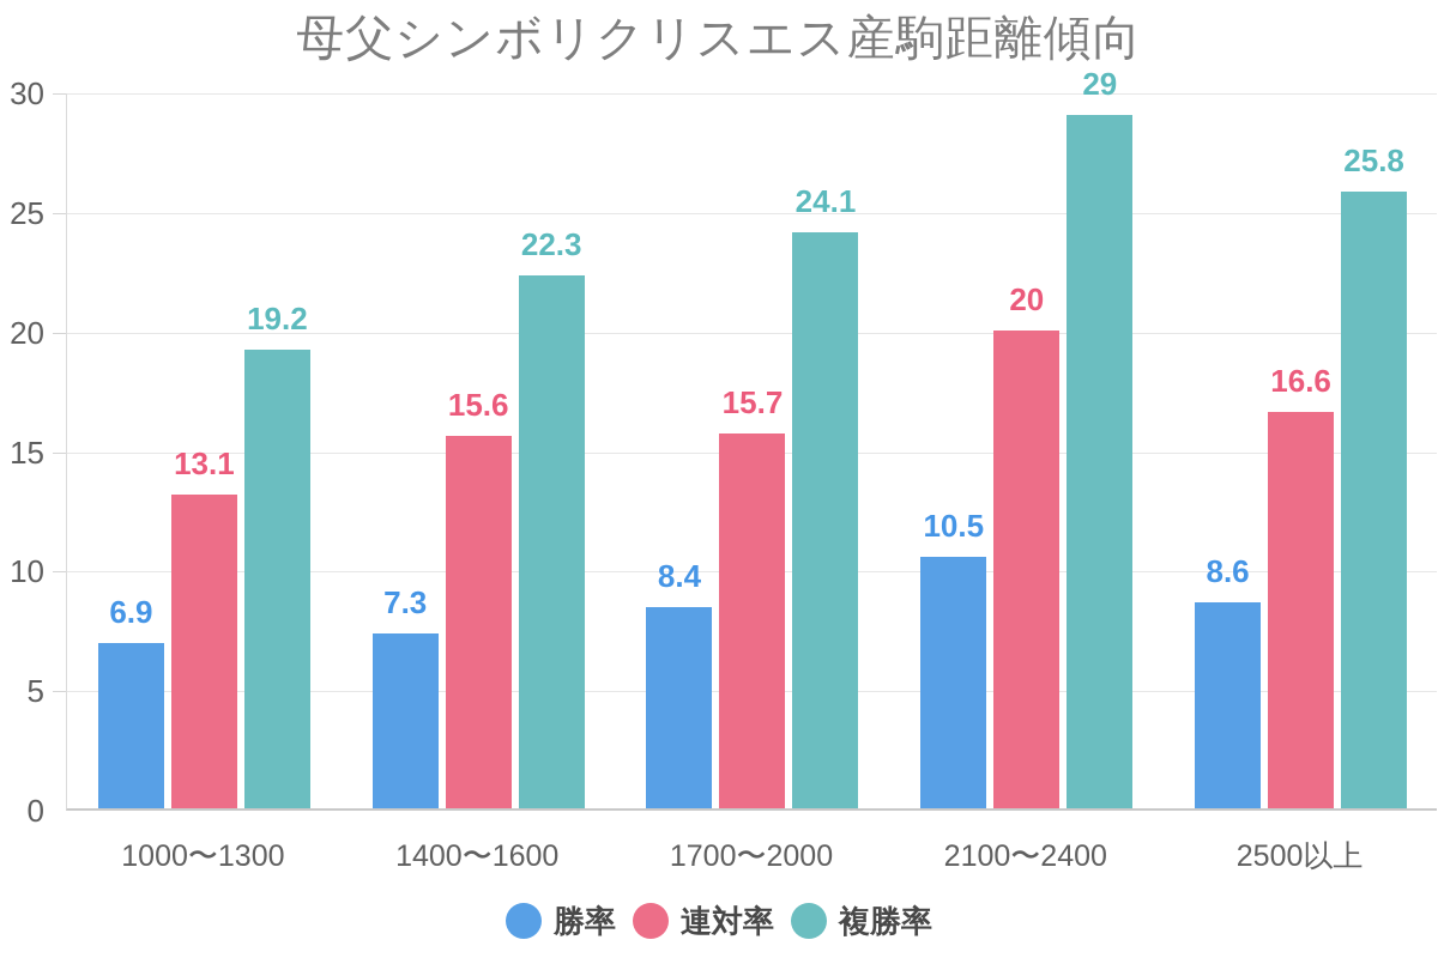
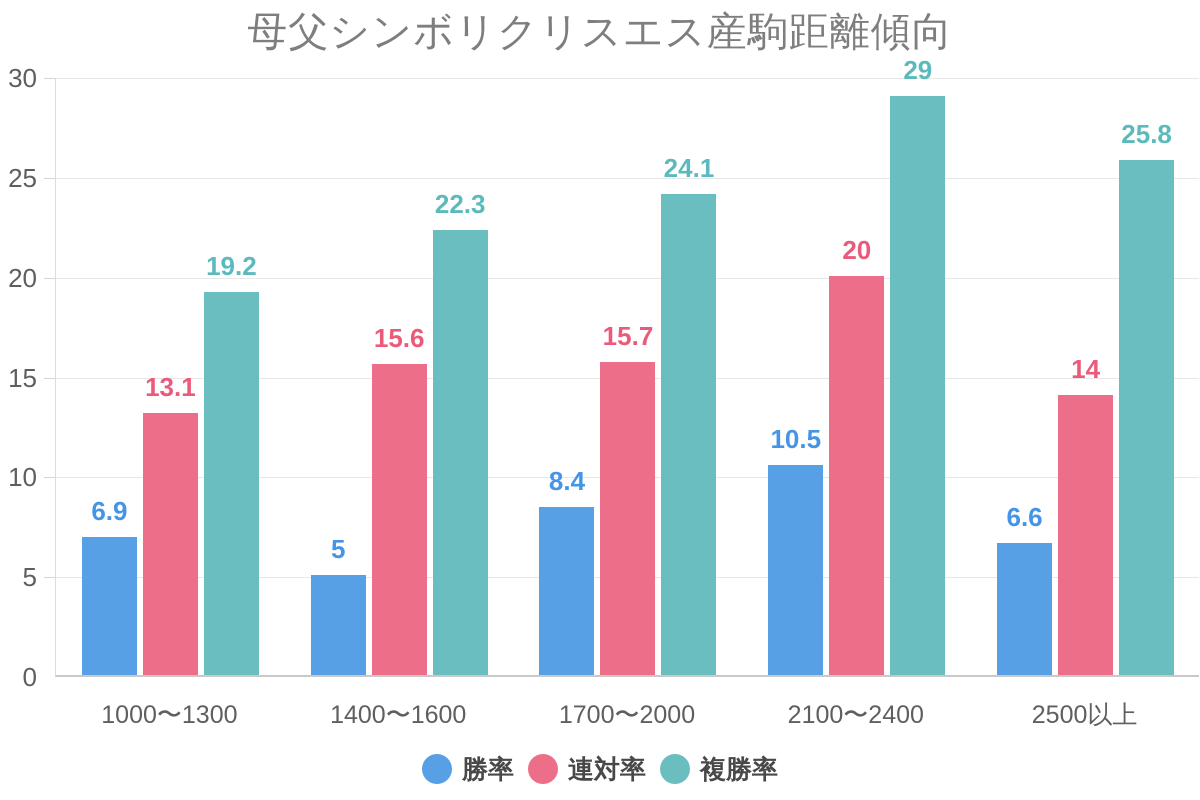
勝率/1400〜1600: 7.3 -> 5
勝率/2500以上: 8.6 -> 6.6
連対率/2500以上: 16.6 -> 14
